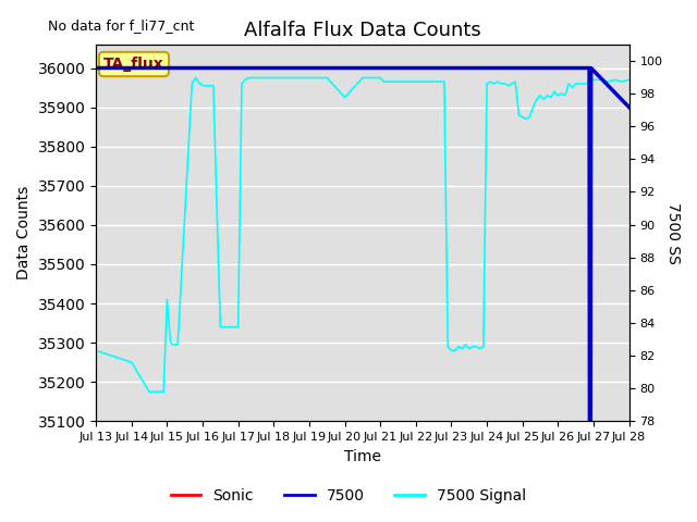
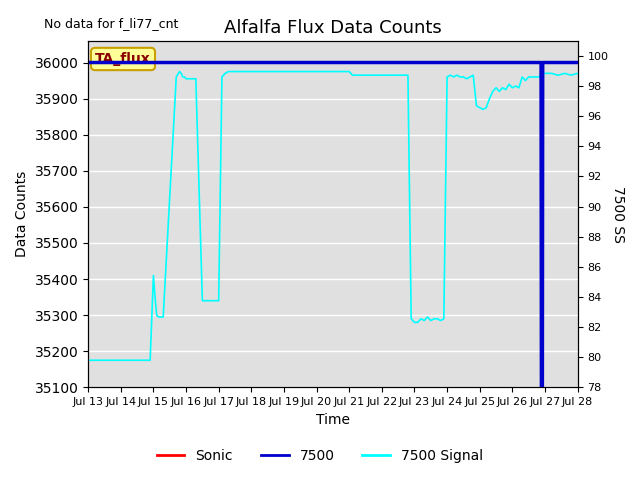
7500 Signal/Jul 13: 35280 -> 35175
7500 Signal/Jul 14: 35250 -> 35175
7500 Signal/Jul 20: 35925 -> 35975
7500/Jul 28: 35900 -> 36000
